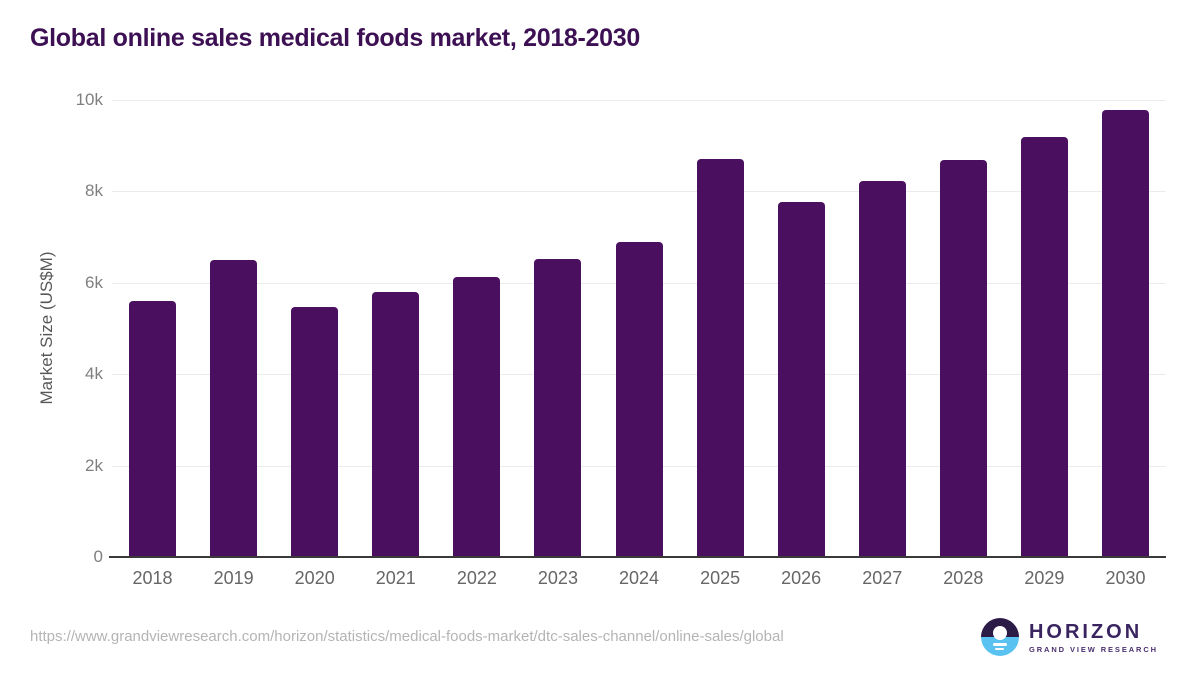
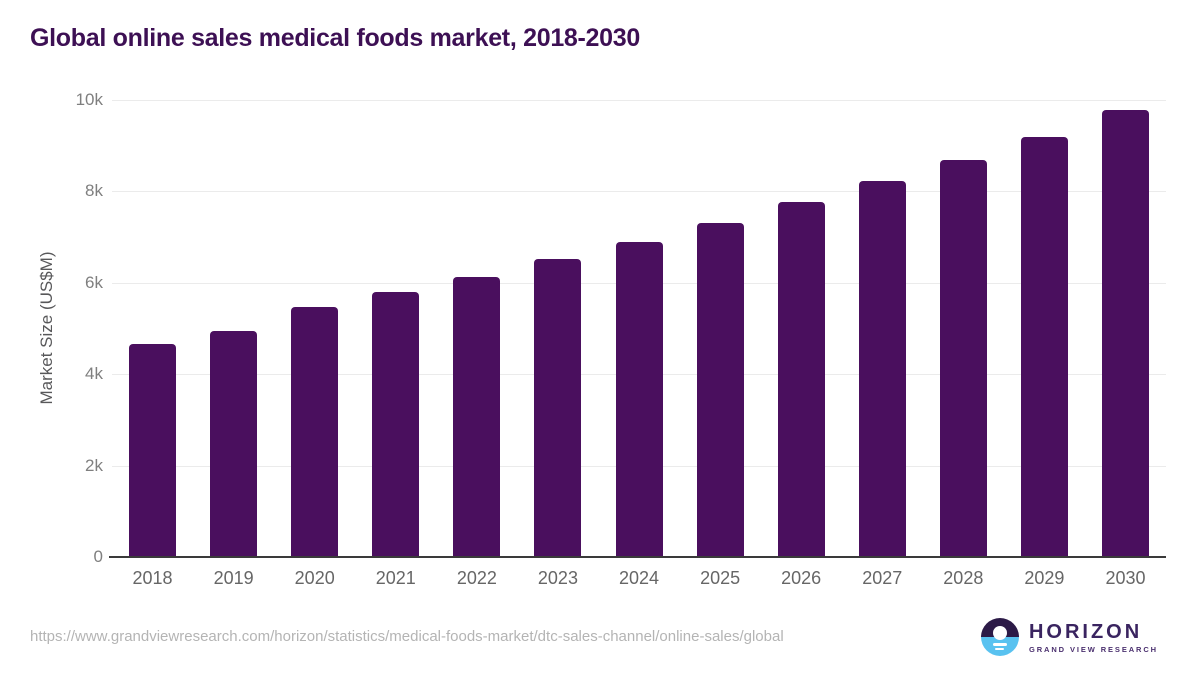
2018: 5.6k -> 4.7k
2019: 6.5k -> 5.0k
2025: 8.7k -> 7.3k
